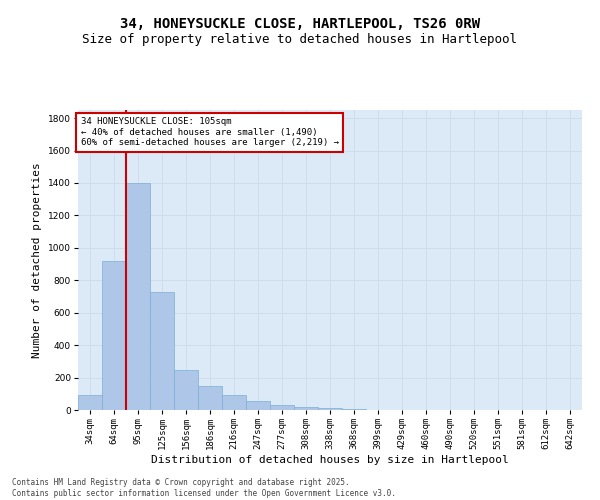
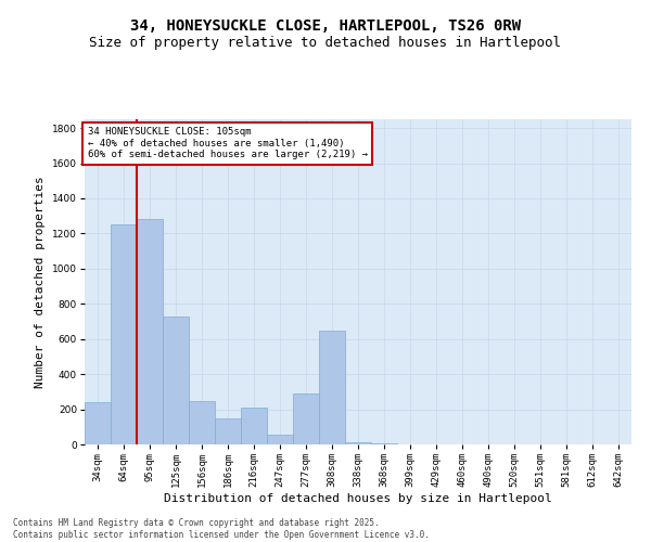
34sqm: 90 -> 240
64sqm: 920 -> 1250
95sqm: 1400 -> 1280
216sqm: 90 -> 210
277sqm: 30 -> 290
308sqm: 20 -> 650
